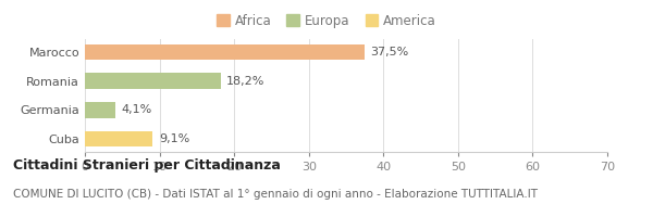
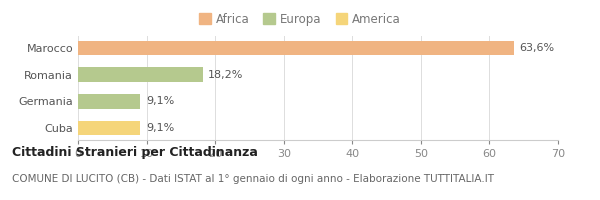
Marocco: 37,5% -> 63,6%
Germania: 4,1% -> 9,1%
